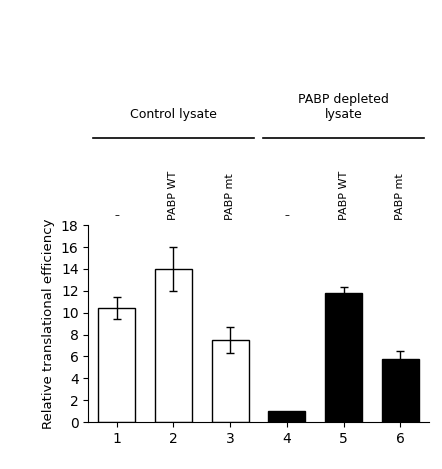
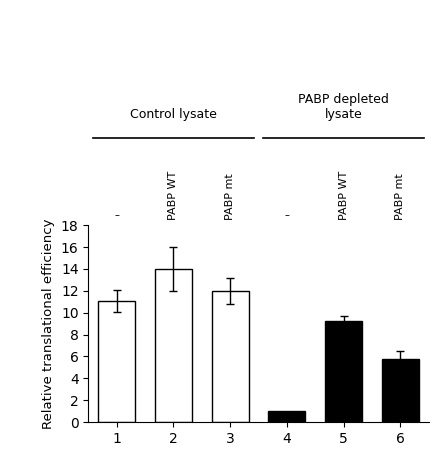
1: 10.4 -> 11.1
3: 7.5 -> 12.0
5: 11.8 -> 9.2
